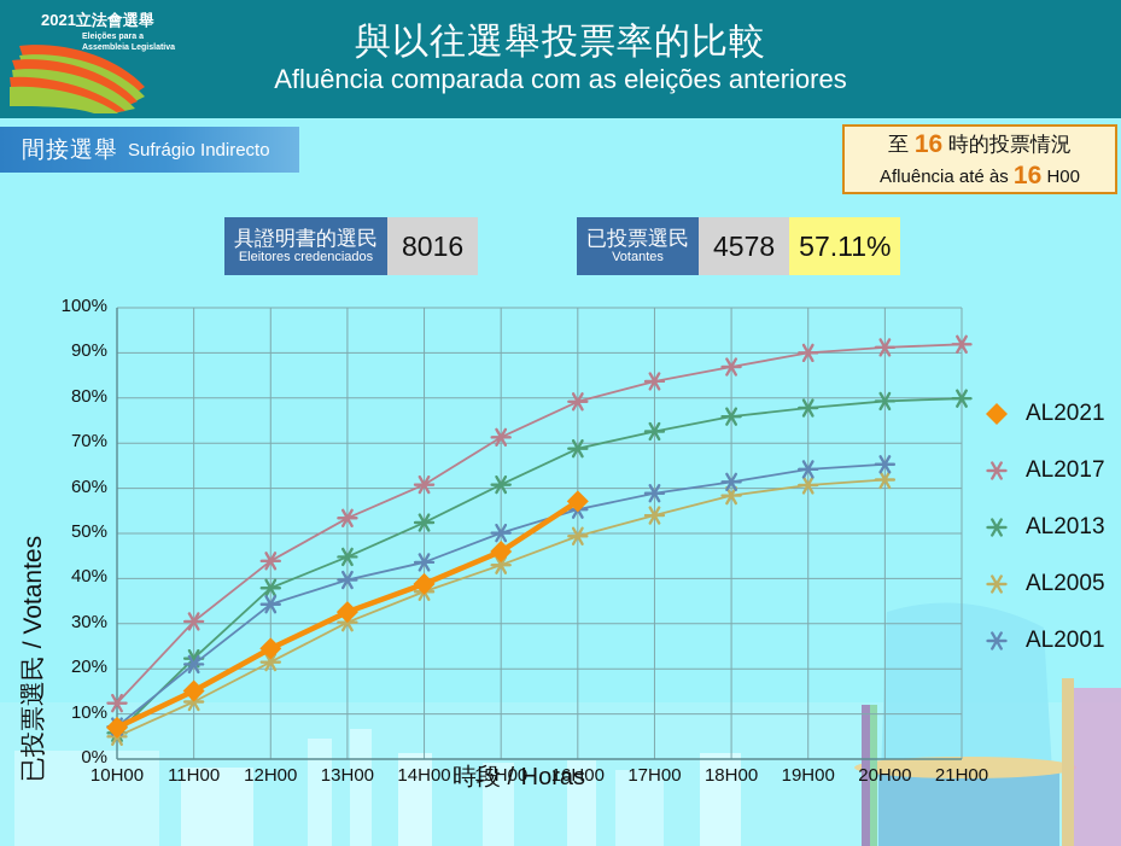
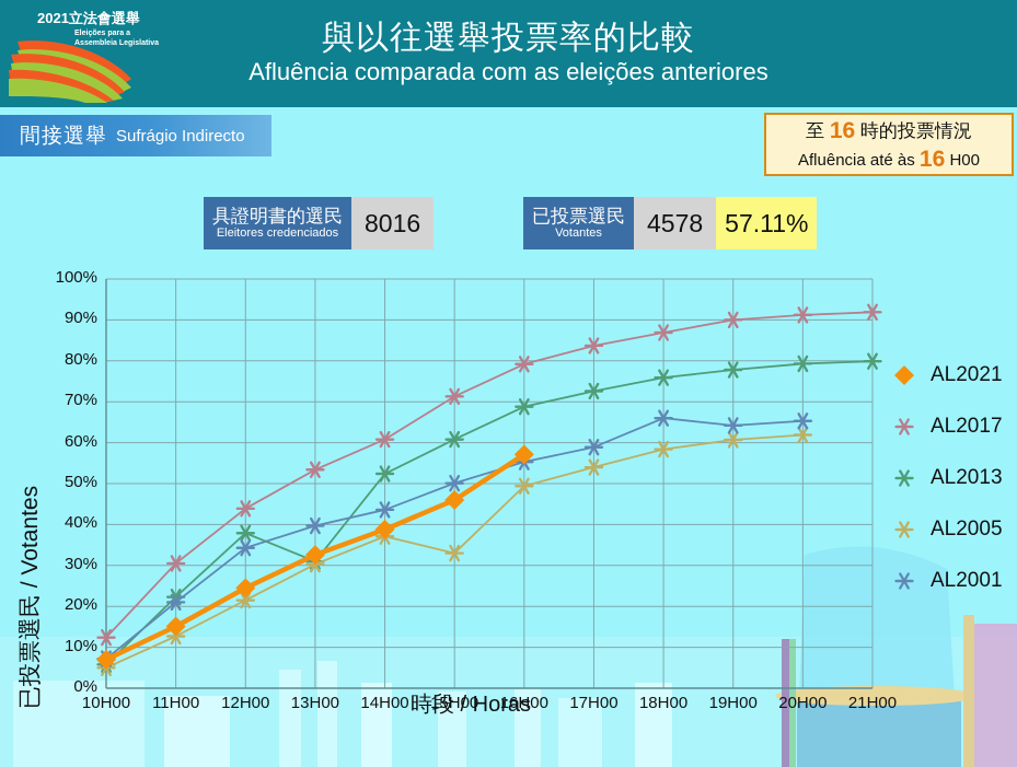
AL2013/13H00: 45% -> 31%
AL2005/15H00: 43% -> 33%
AL2001/18H00: 61% -> 66%
